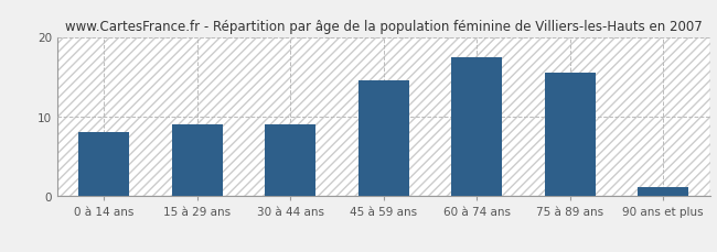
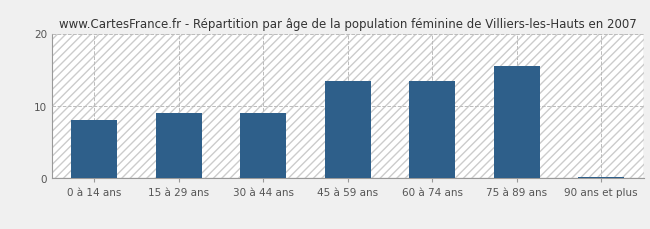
45 à 59 ans: 14.6 -> 13.5
60 à 74 ans: 17.4 -> 13.5
90 ans et plus: 1.2 -> 0.2
